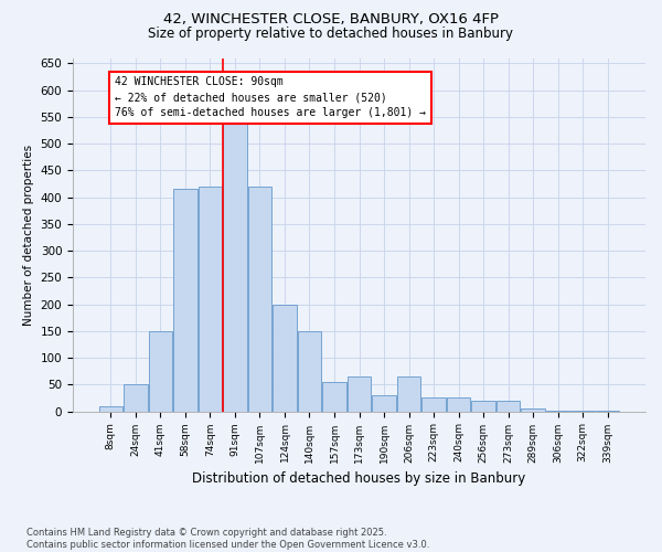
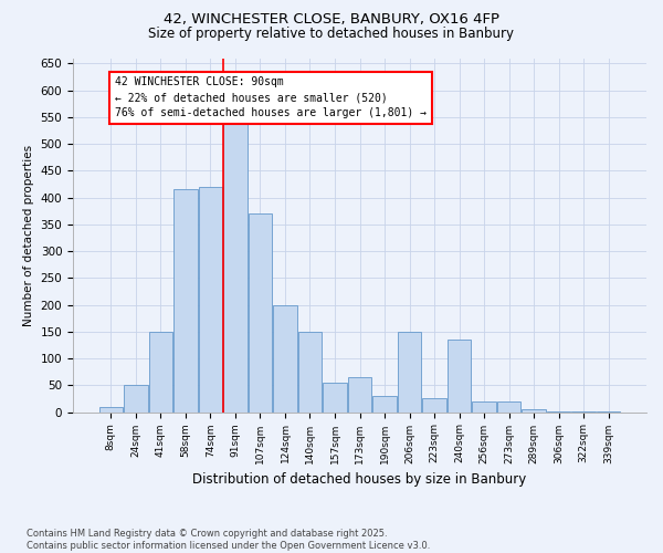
107sqm: 420 -> 370
206sqm: 65 -> 150
240sqm: 25 -> 135
